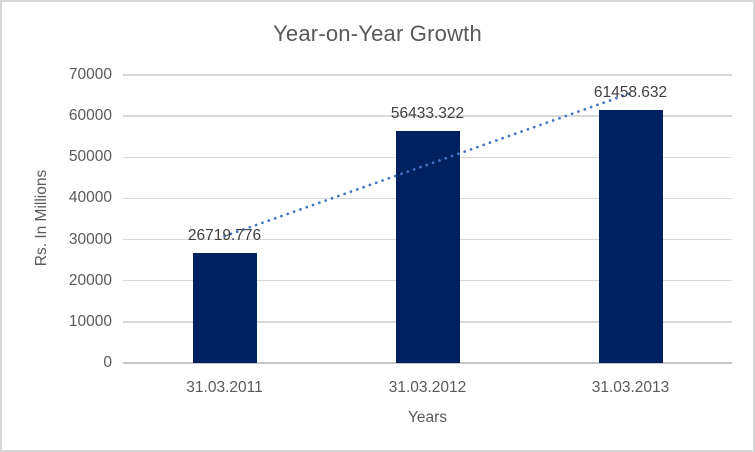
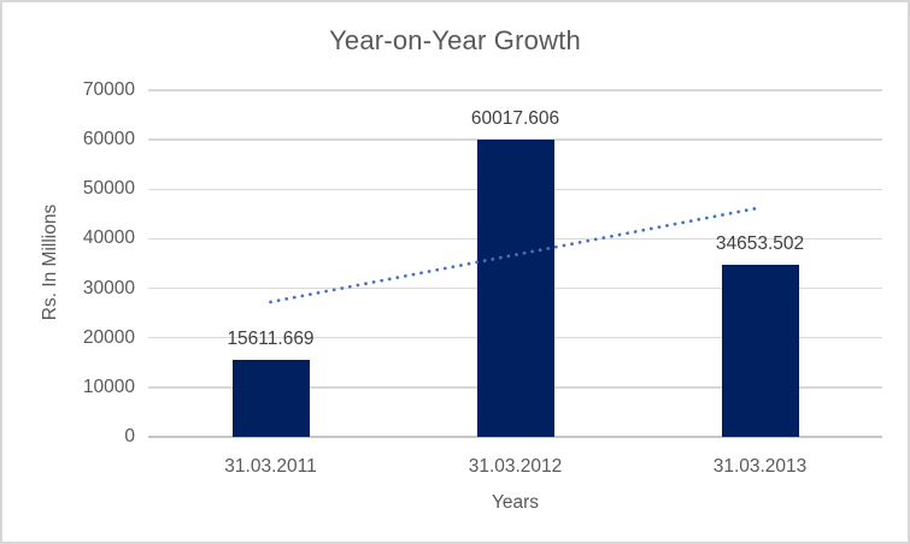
31.03.2011: 26719.776 -> 15611.669
31.03.2012: 56433.322 -> 60017.606
31.03.2013: 61458.632 -> 34653.502
